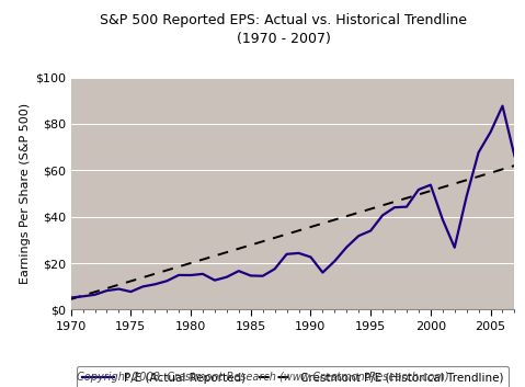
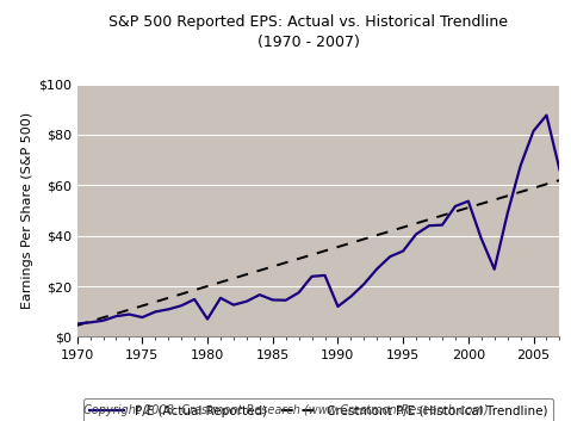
1980: $14.8 -> $7.0
1990: $22.6 -> $12.0
2005: $76.5 -> $81.5
